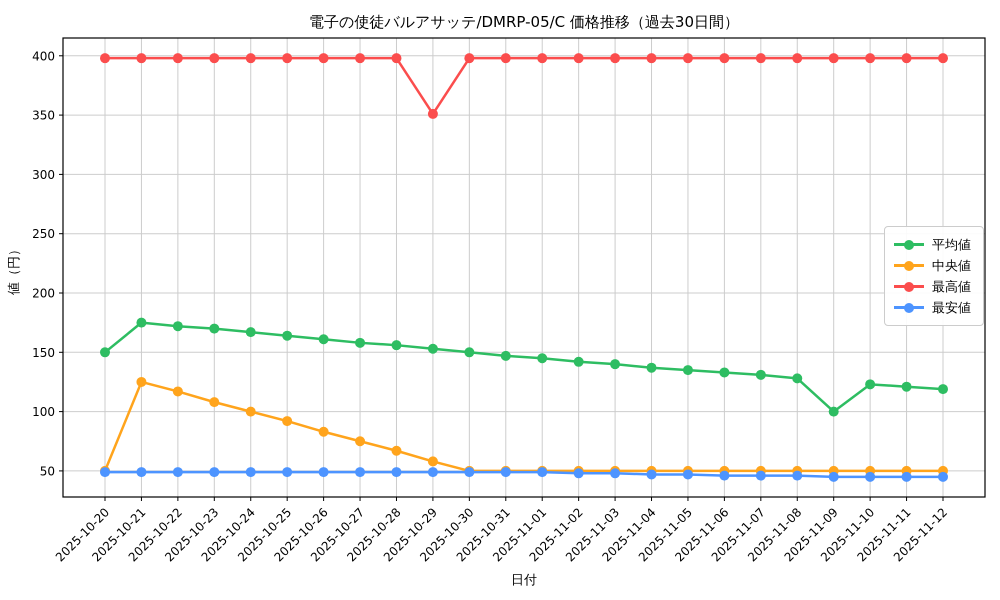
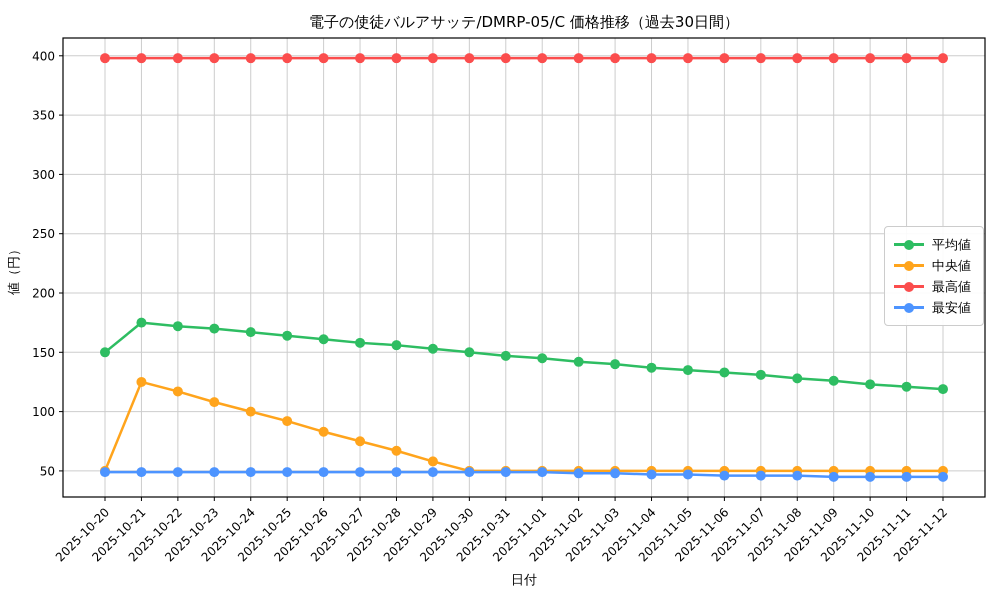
最高値/2025-10-29: 351 -> 398
平均値/2025-11-09: 100 -> 126
